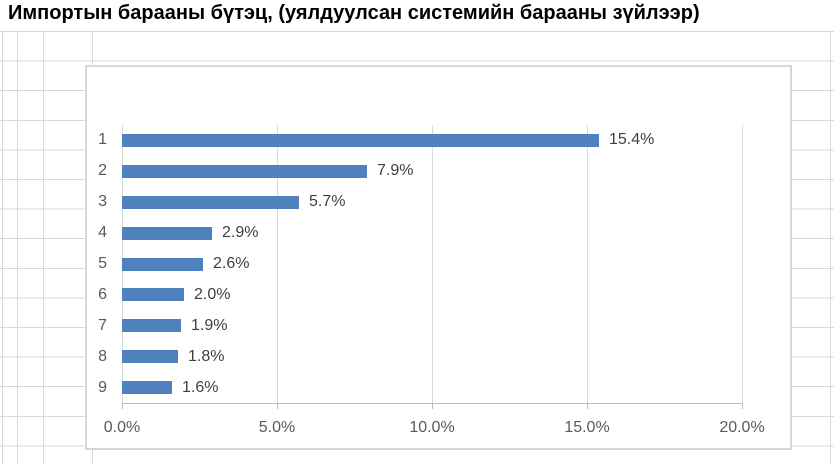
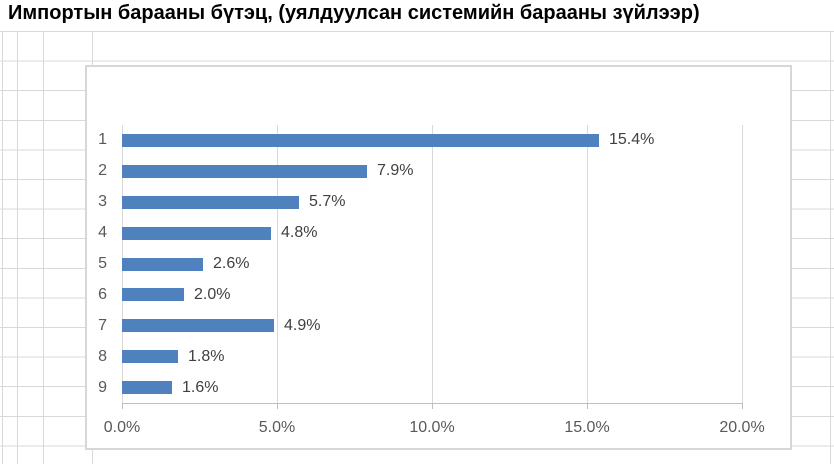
4: 2.9% -> 4.8%
7: 1.9% -> 4.9%
